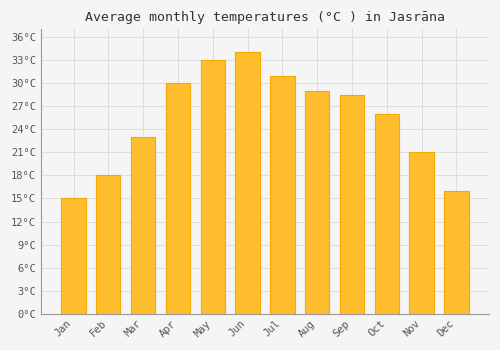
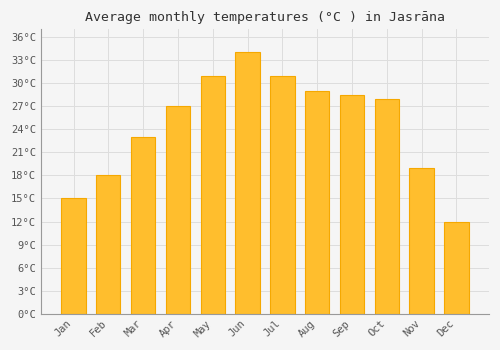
Apr: 30.0°C -> 27.0°C
May: 33.0°C -> 31.0°C
Oct: 26.0°C -> 28.0°C
Nov: 21.0°C -> 19.0°C
Dec: 16.0°C -> 12.0°C
